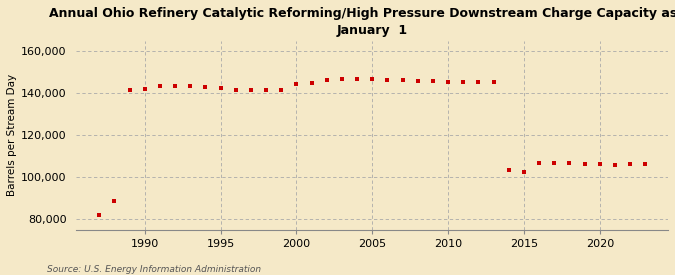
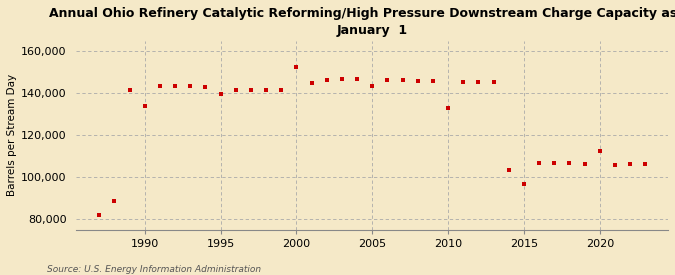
1990: 142,000 -> 134,000
1995: 142,500 -> 139,500
2000: 144,500 -> 152,500
2005: 147,000 -> 143,500
2010: 145,500 -> 133,000
2015: 102,500 -> 97,000
2020: 106,500 -> 112,500
